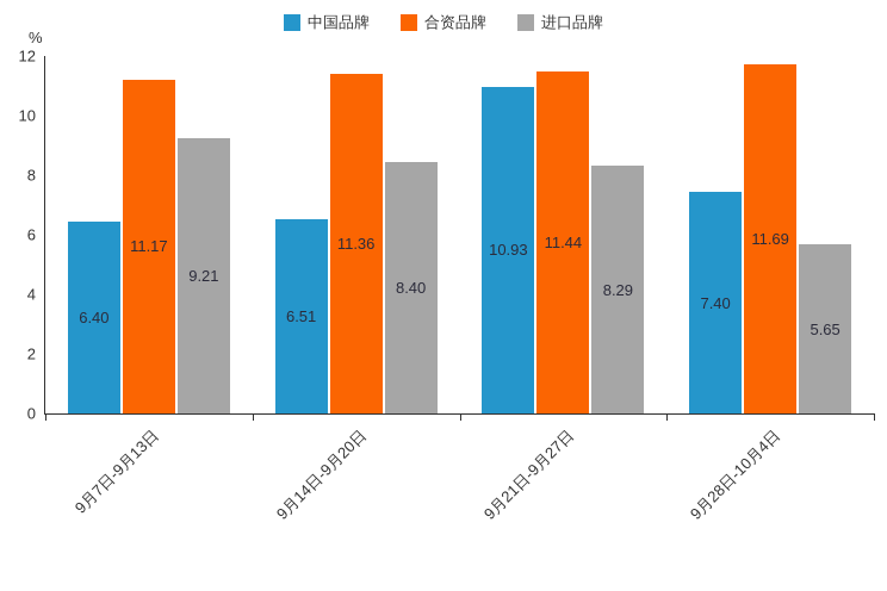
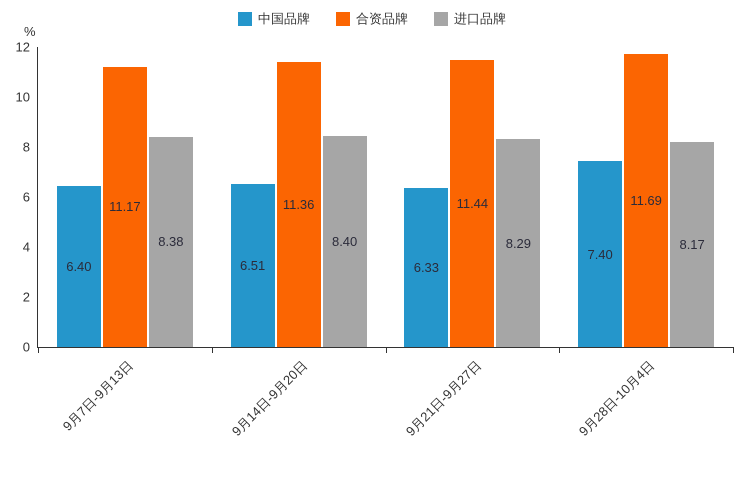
进口品牌/9月7日-9月13日: 9.21 -> 8.38
中国品牌/9月21日-9月27日: 10.93 -> 6.33
进口品牌/9月28日-10月4日: 5.65 -> 8.17
